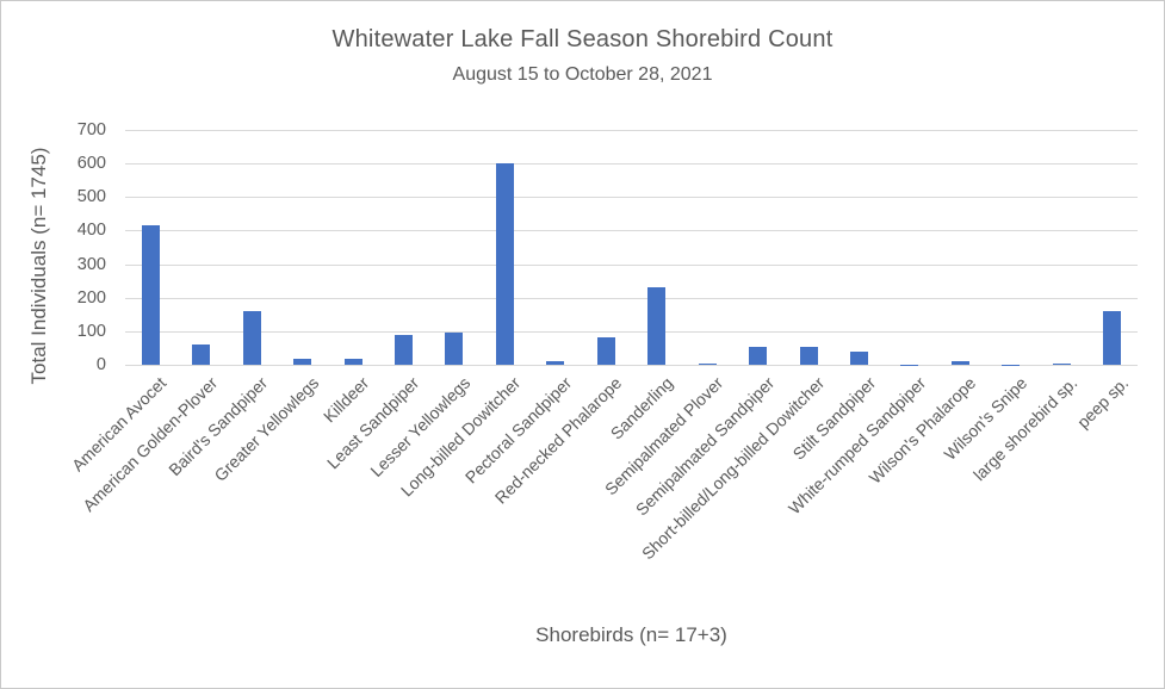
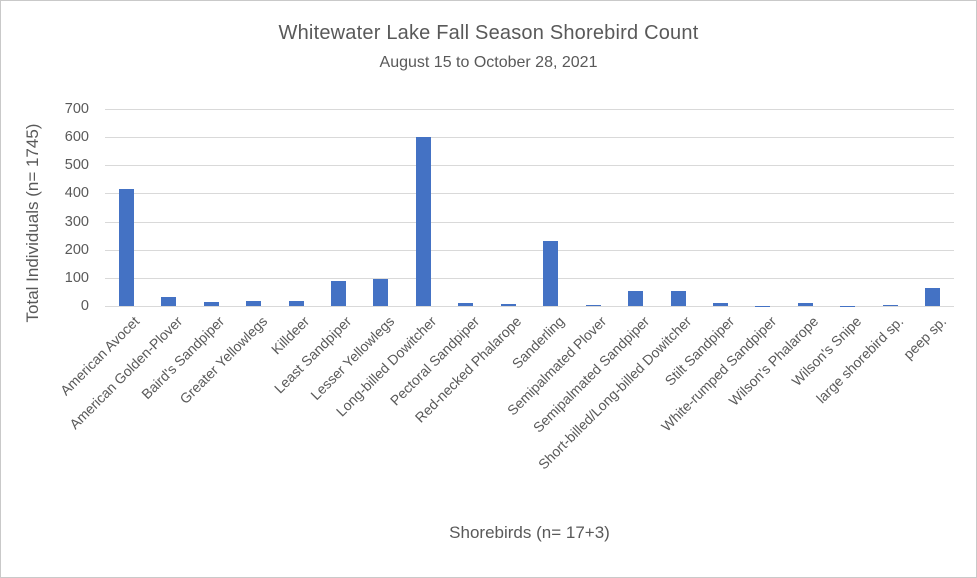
American Golden-Plover: 60 -> 30
Baird's Sandpiper: 160 -> 10
Red-necked Phalarope: 80 -> 10
Stilt Sandpiper: 40 -> 10
peep sp.: 160 -> 60
